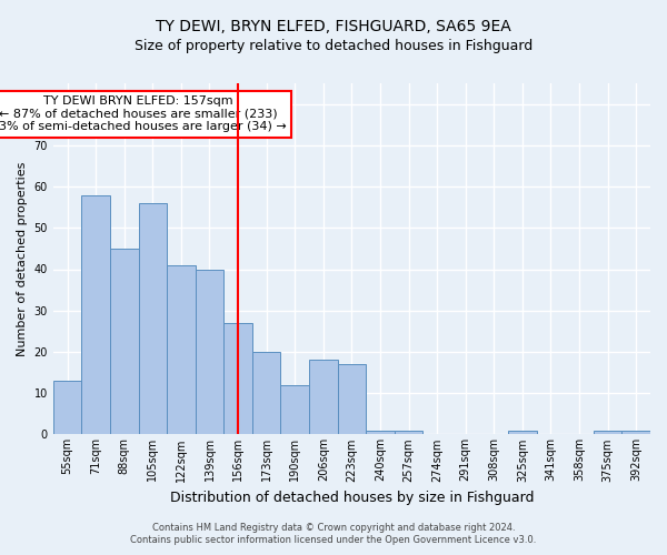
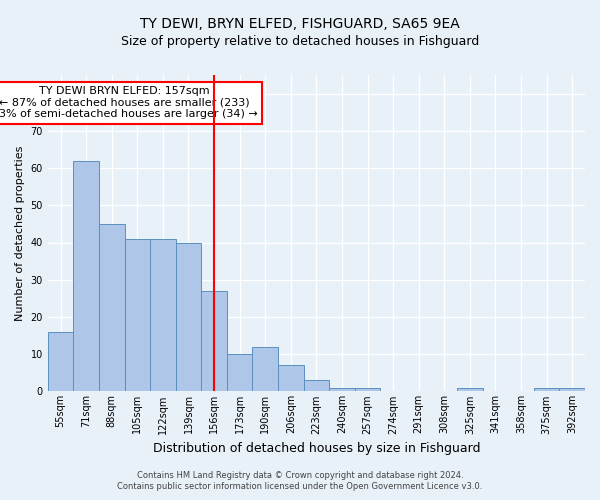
55sqm: 13 -> 16
71sqm: 58 -> 62
105sqm: 56 -> 41
173sqm: 20 -> 10
206sqm: 18 -> 7
223sqm: 17 -> 3
